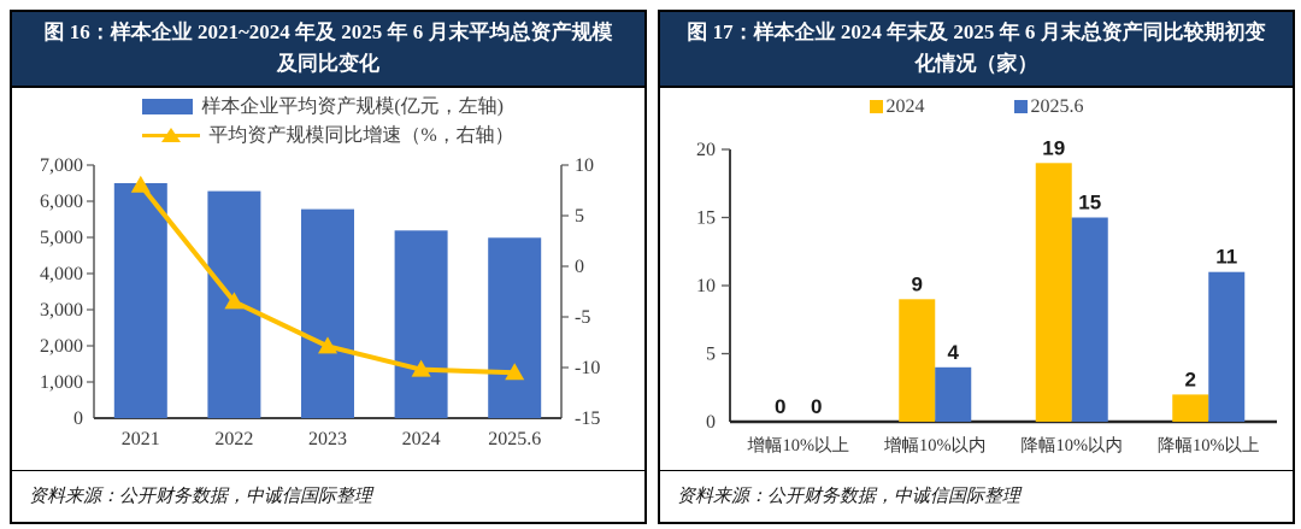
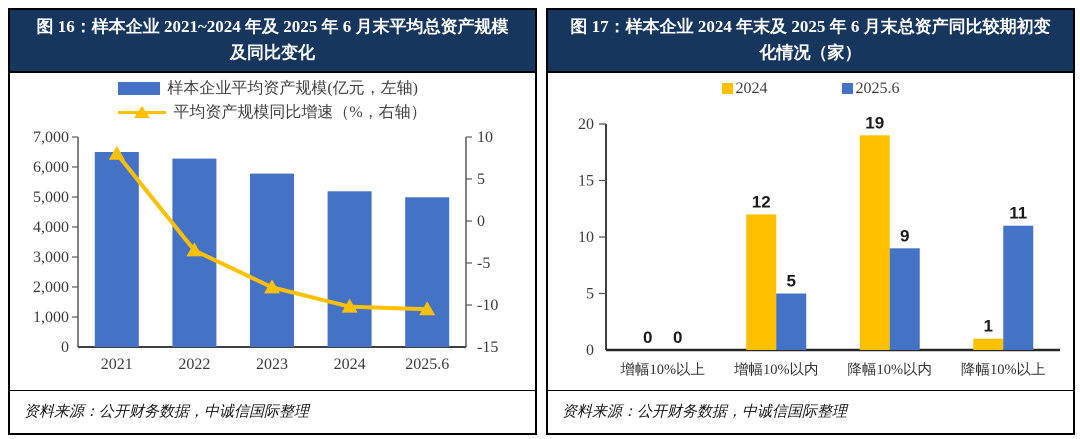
图 17：样本企业 2024 年末及 2025 年 6 月末总资产同比较期初变化情况（家）/2024/增幅10%以内: 9 -> 12
图 17：样本企业 2024 年末及 2025 年 6 月末总资产同比较期初变化情况（家）/2025.6/增幅10%以内: 4 -> 5
图 17：样本企业 2024 年末及 2025 年 6 月末总资产同比较期初变化情况（家）/2025.6/降幅10%以内: 15 -> 9
图 17：样本企业 2024 年末及 2025 年 6 月末总资产同比较期初变化情况（家）/2024/降幅10%以上: 2 -> 1
